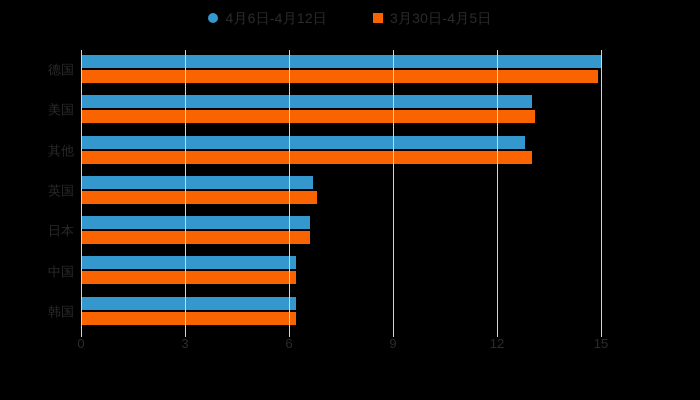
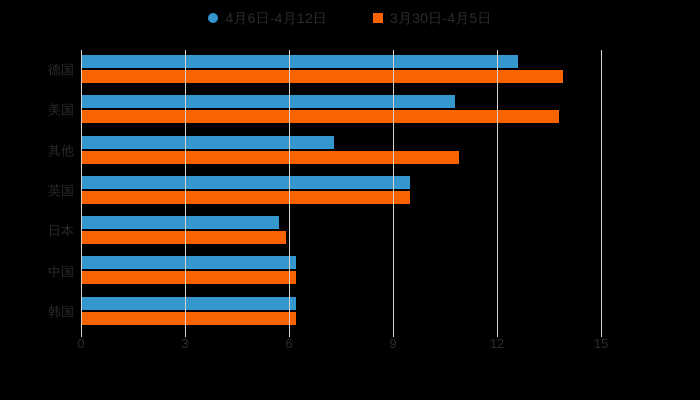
4月6日-4月12日/德国: 15.0 -> 12.6
3月30日-4月5日/德国: 14.9 -> 13.9
4月6日-4月12日/美国: 13.0 -> 10.8
3月30日-4月5日/美国: 13.1 -> 13.8
4月6日-4月12日/其他: 12.8 -> 7.3
3月30日-4月5日/其他: 13.0 -> 10.9
4月6日-4月12日/英国: 6.7 -> 9.5
3月30日-4月5日/英国: 6.8 -> 9.5
4月6日-4月12日/日本: 6.6 -> 5.7
3月30日-4月5日/日本: 6.6 -> 5.9
